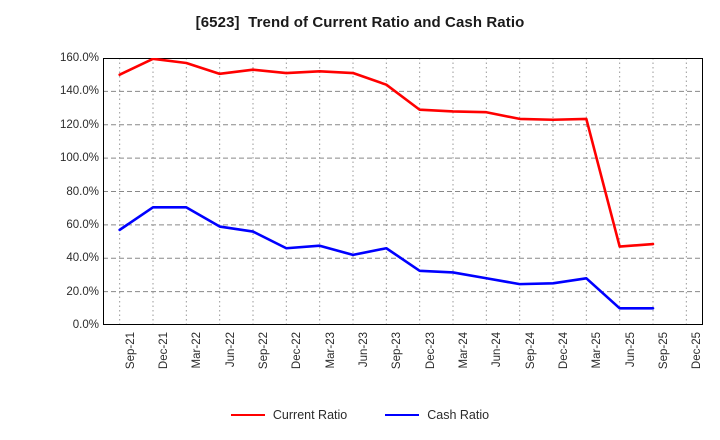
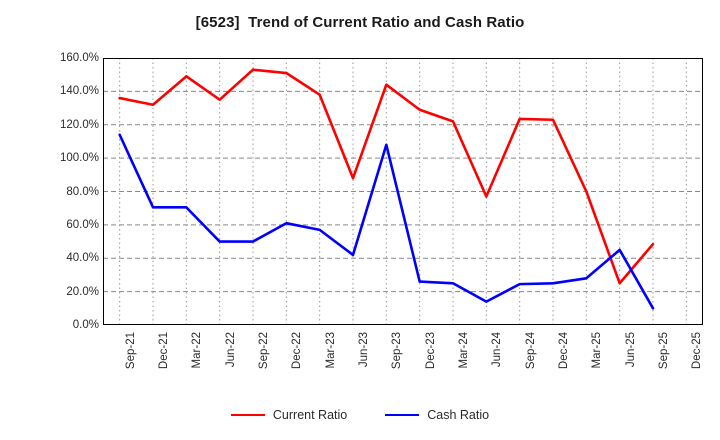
Current Ratio/Sep-21: 150% -> 136%
Cash Ratio/Sep-21: 57% -> 114%
Current Ratio/Dec-21: 160% -> 132%
Current Ratio/Mar-22: 157% -> 149%
Current Ratio/Jun-22: 150% -> 135%
Cash Ratio/Jun-22: 59% -> 50%
Cash Ratio/Sep-22: 56% -> 50%
Cash Ratio/Dec-22: 46% -> 61%
Current Ratio/Mar-23: 152% -> 138%
Cash Ratio/Mar-23: 48% -> 57%
Current Ratio/Jun-23: 151% -> 88%
Cash Ratio/Sep-23: 46% -> 108%
Cash Ratio/Dec-23: 32% -> 26%
Current Ratio/Mar-24: 128% -> 122%
Cash Ratio/Mar-24: 32% -> 25%
Current Ratio/Jun-24: 128% -> 77%
Cash Ratio/Jun-24: 28% -> 14%
Current Ratio/Mar-25: 124% -> 80%
Current Ratio/Jun-25: 47% -> 25%
Cash Ratio/Jun-25: 10% -> 45%
